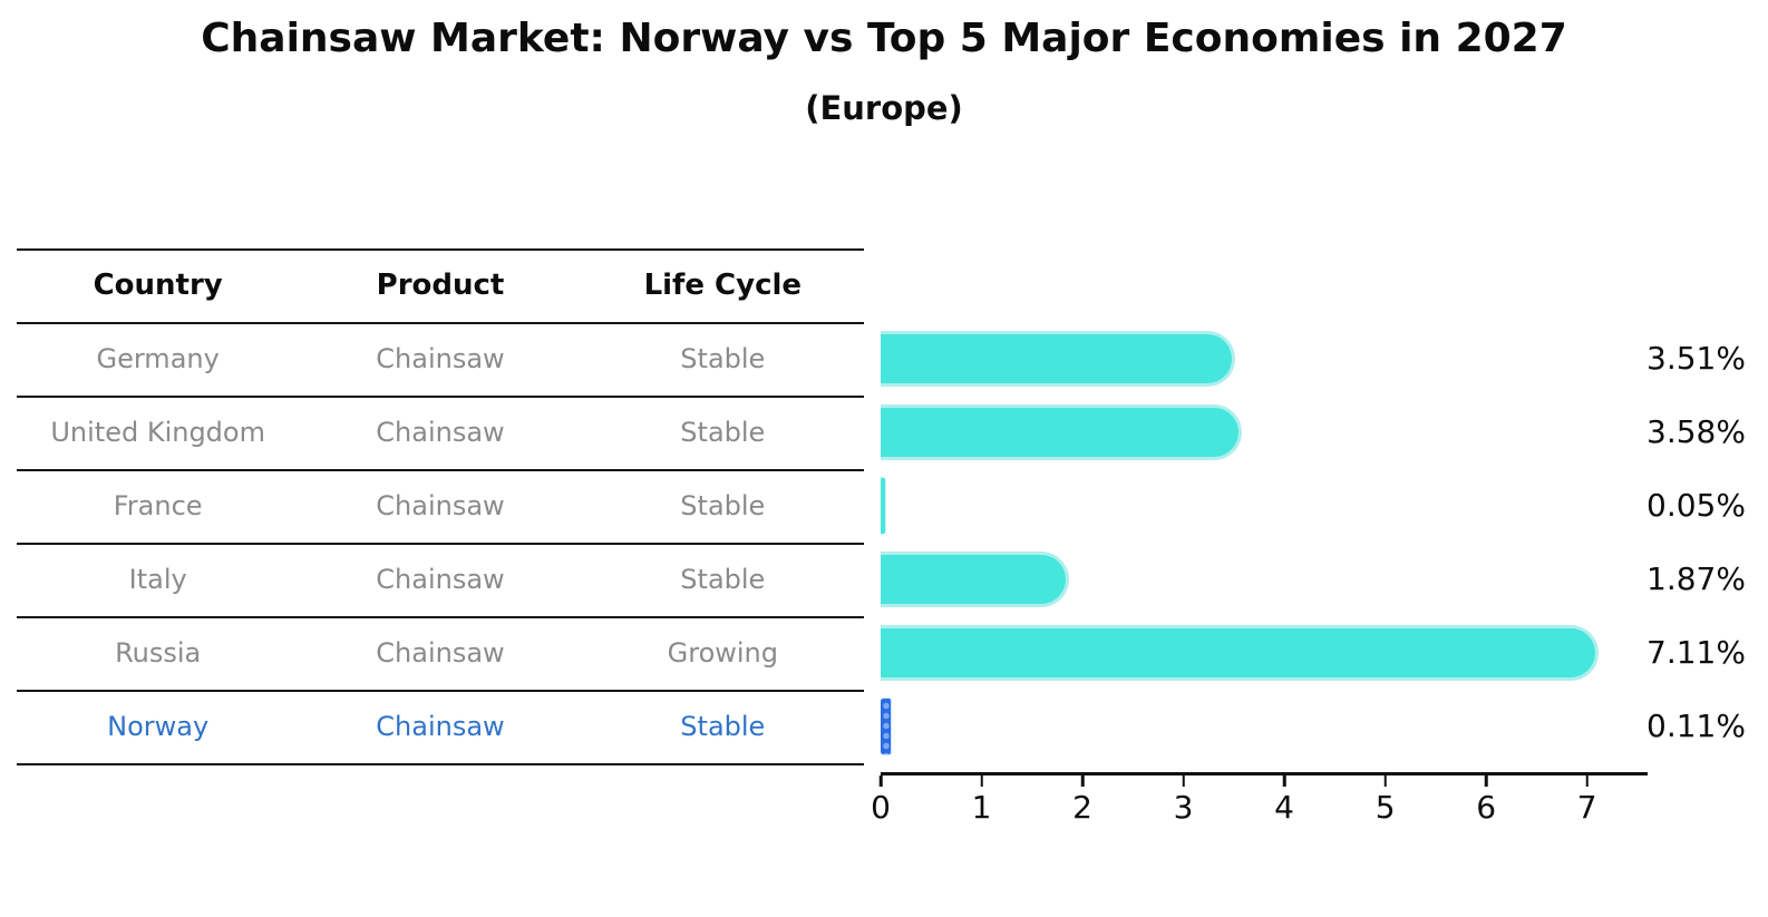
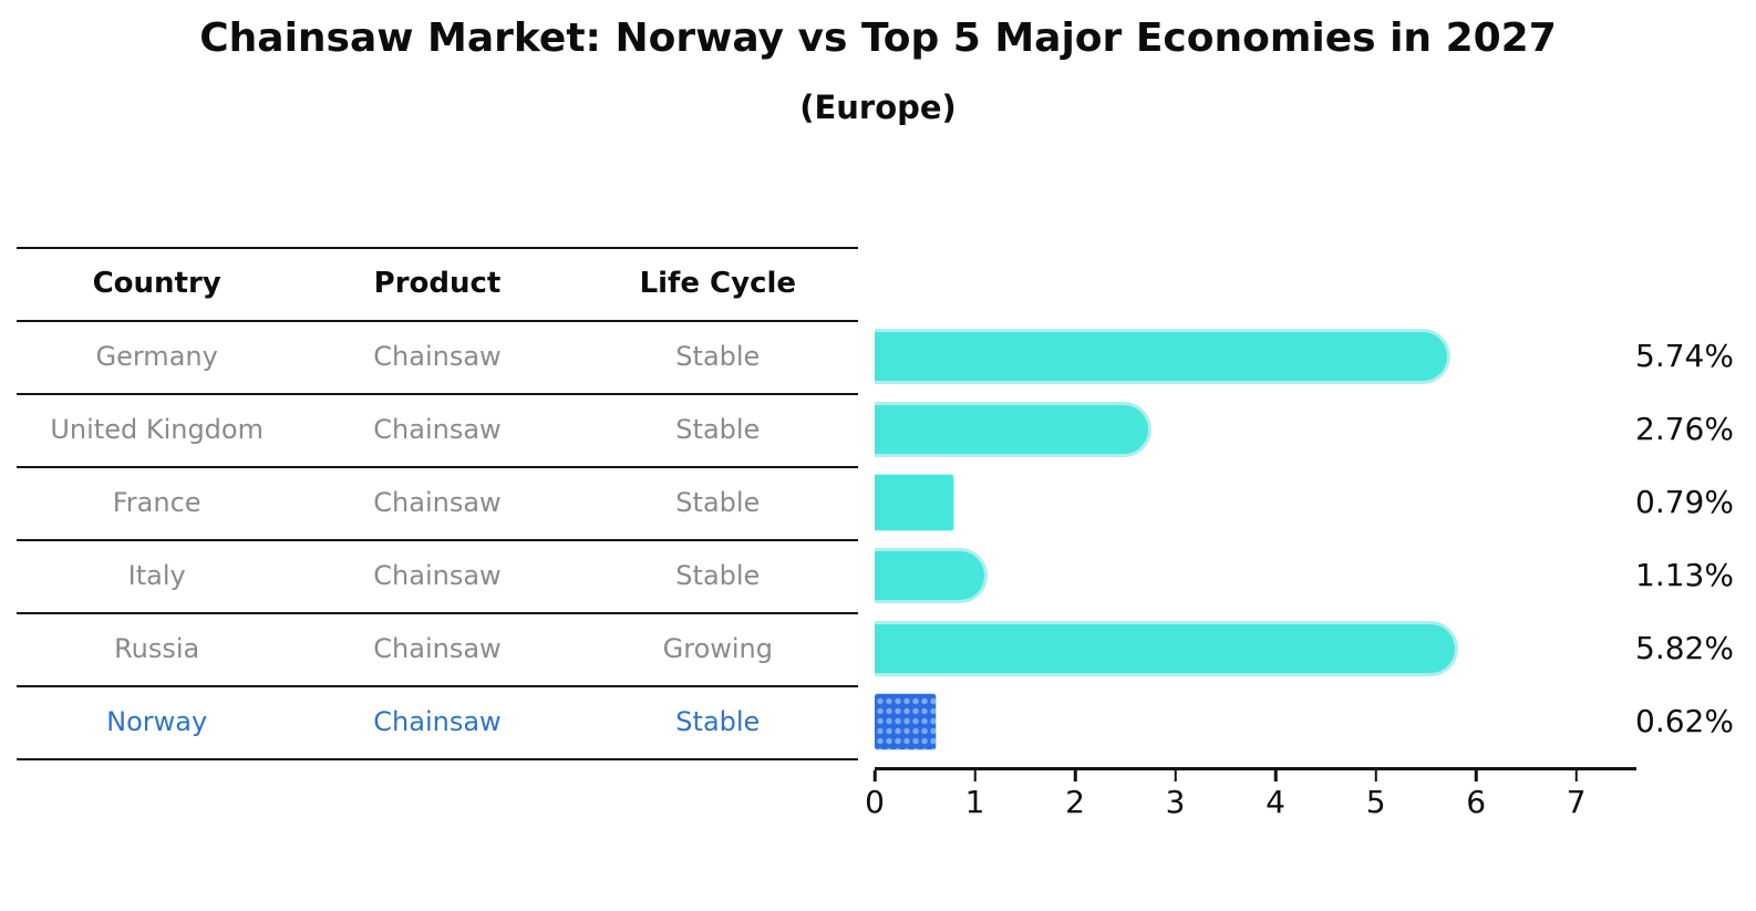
Germany: 3.51% -> 5.74%
United Kingdom: 3.58% -> 2.76%
France: 0.05% -> 0.79%
Italy: 1.87% -> 1.13%
Russia: 7.11% -> 5.82%
Norway: 0.11% -> 0.62%
